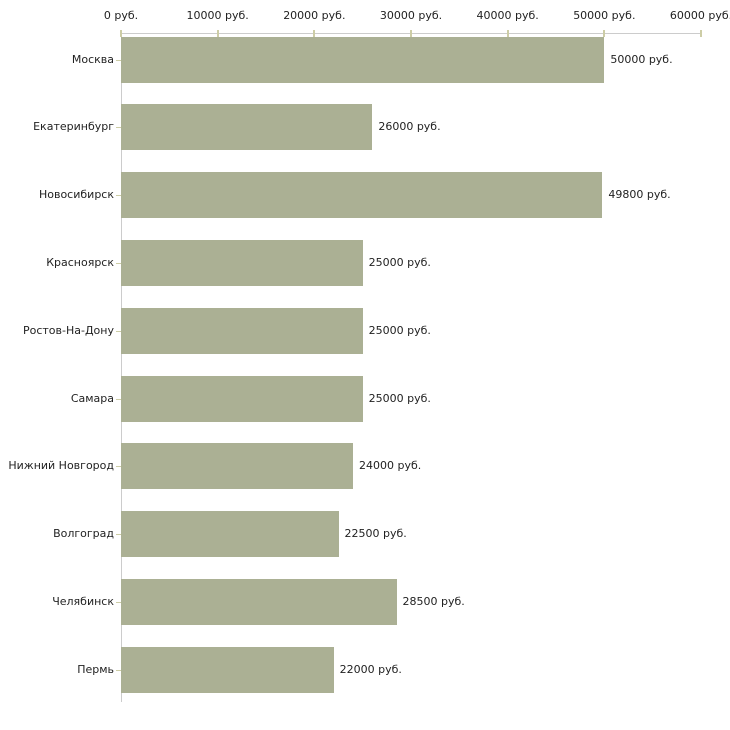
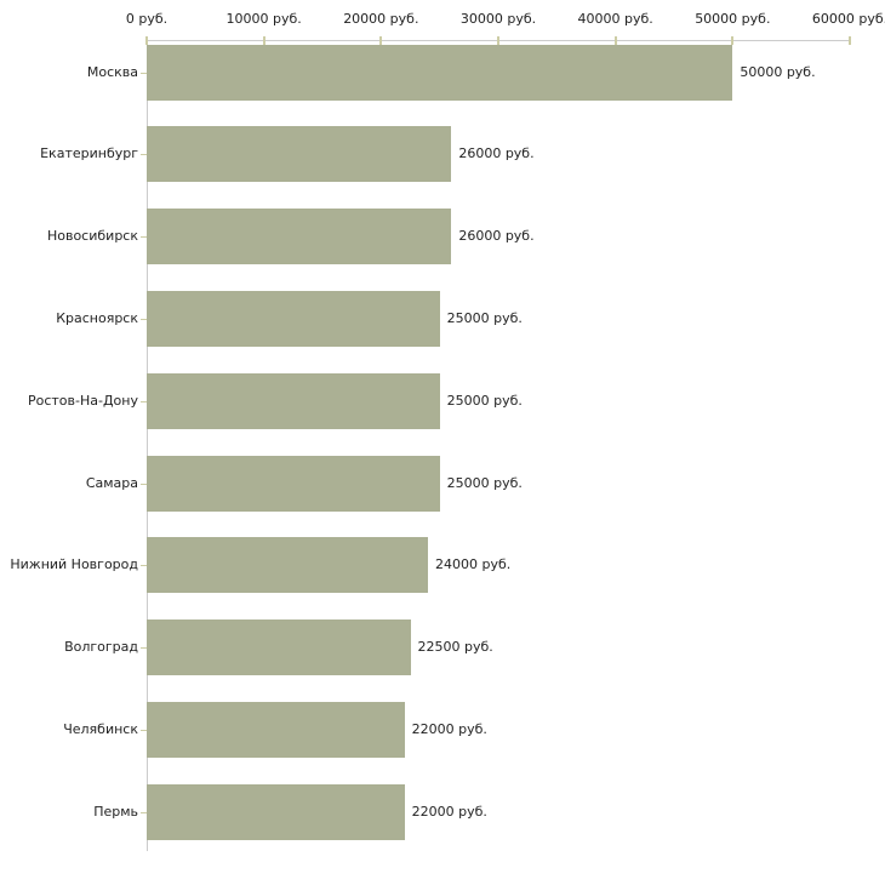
Новосибирск: 49800 -> 26000
Челябинск: 28500 -> 22000
